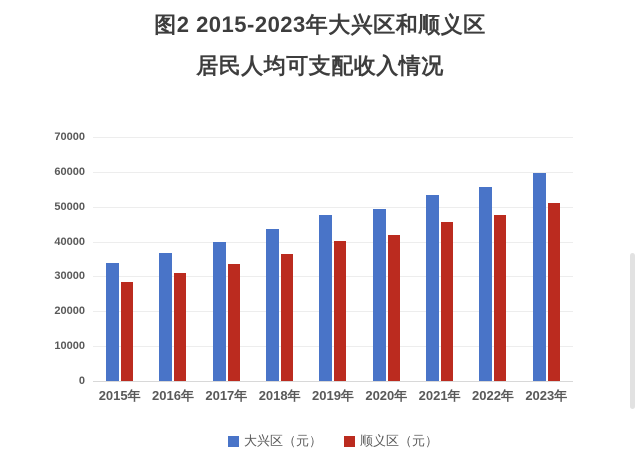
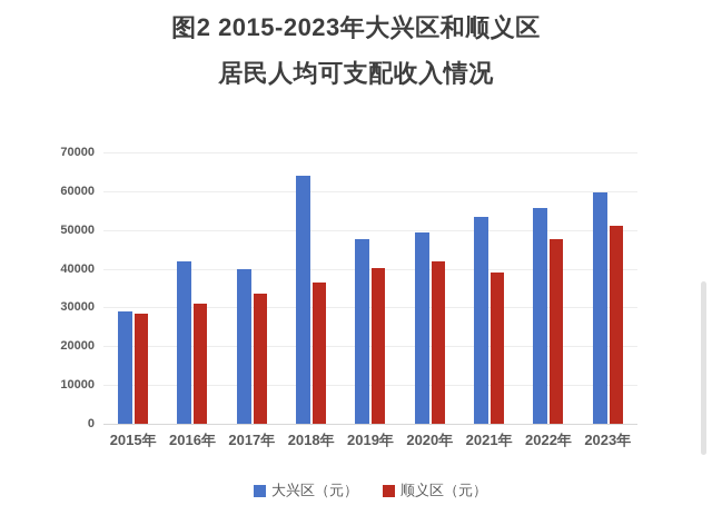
大兴区（元）/2015年: 34000 -> 29000
大兴区（元）/2016年: 37000 -> 42000
大兴区（元）/2018年: 44000 -> 64000
顺义区（元）/2021年: 46000 -> 39000
